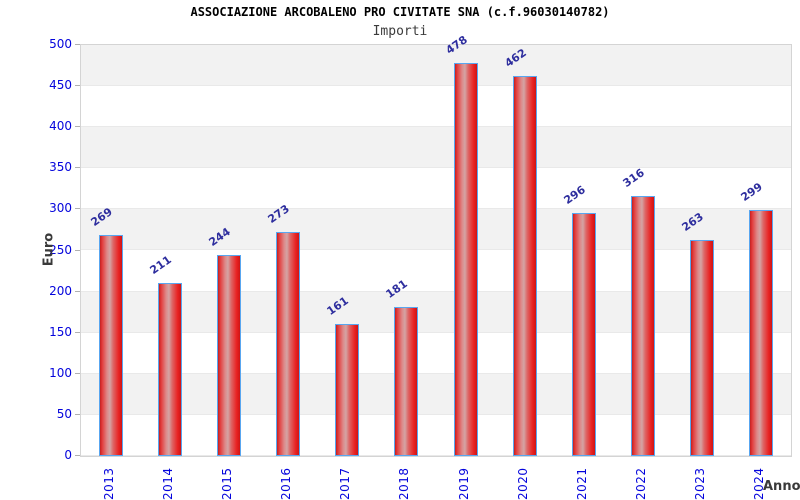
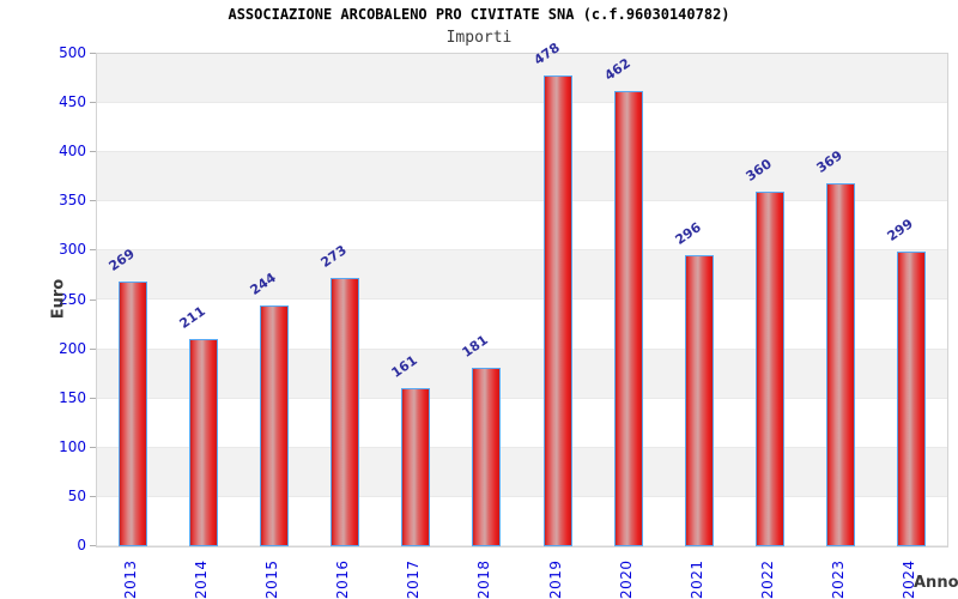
2022: 316 -> 360
2023: 263 -> 369
